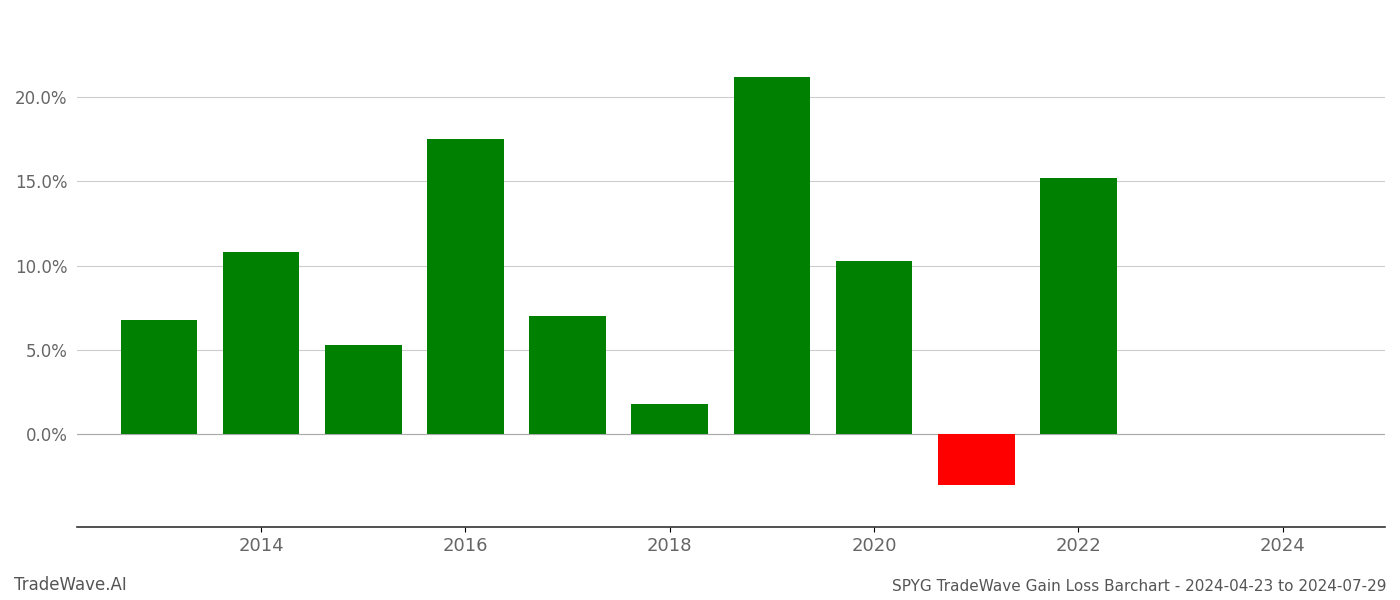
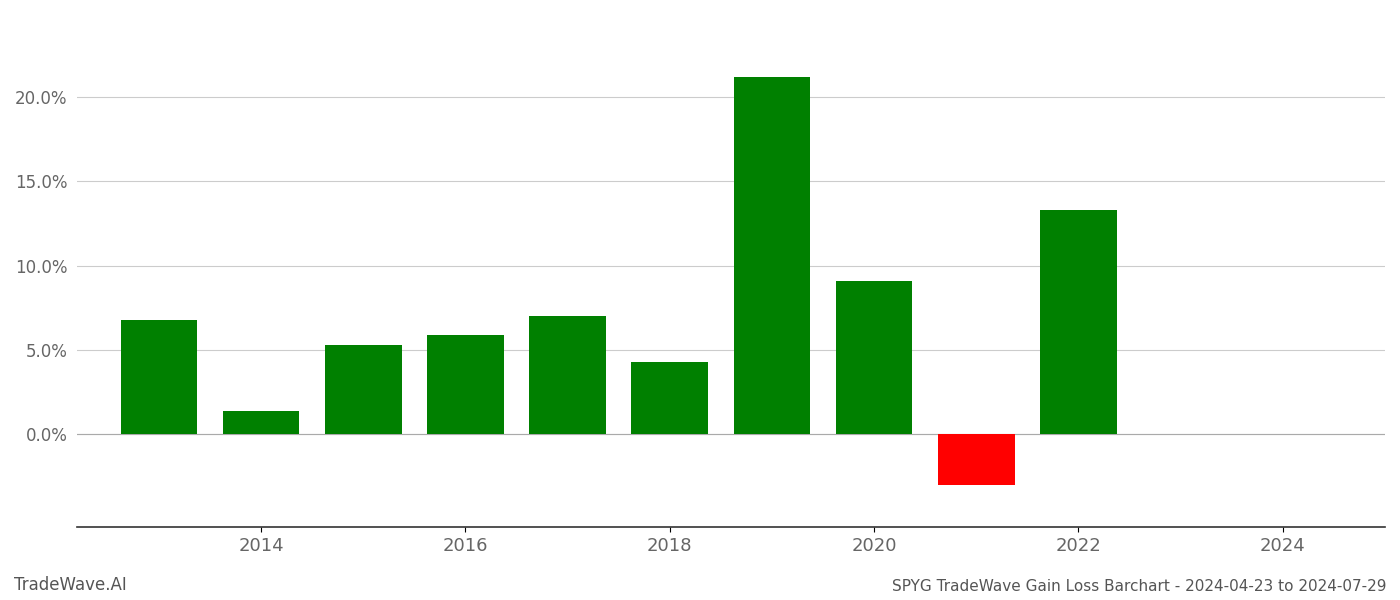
2014: 10.8% -> 1.4%
2016: 17.5% -> 5.9%
2018: 1.8% -> 4.3%
2020: 10.3% -> 9.1%
2022: 15.2% -> 13.3%
